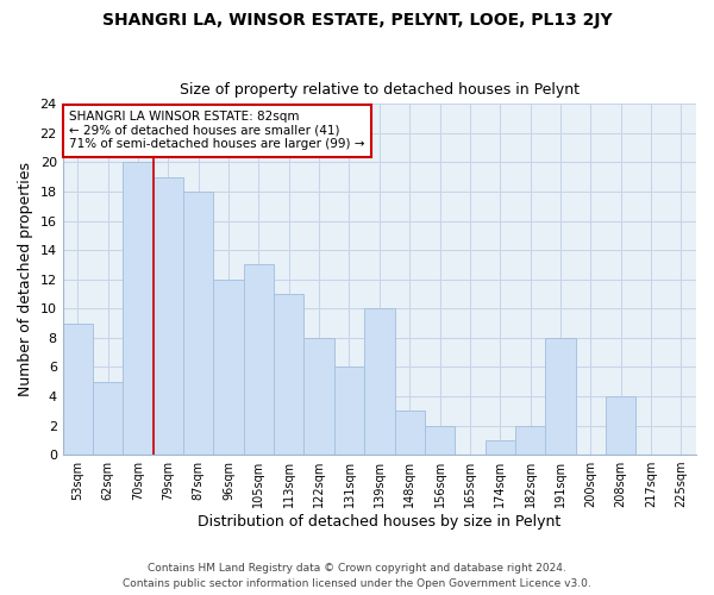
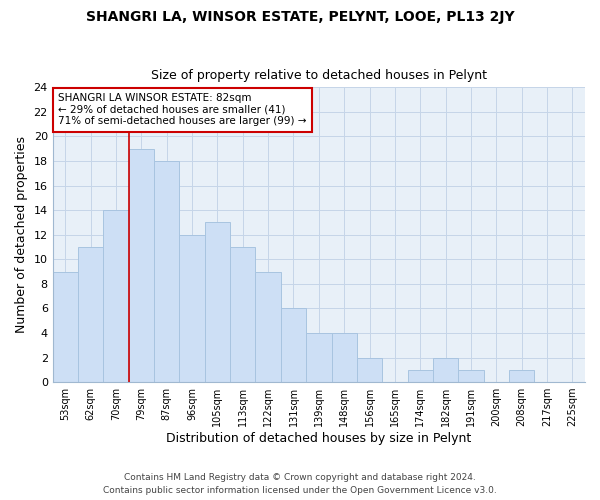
62sqm: 5 -> 11
70sqm: 20 -> 14
122sqm: 8 -> 9
139sqm: 10 -> 4
148sqm: 3 -> 4
191sqm: 8 -> 1
208sqm: 4 -> 1
